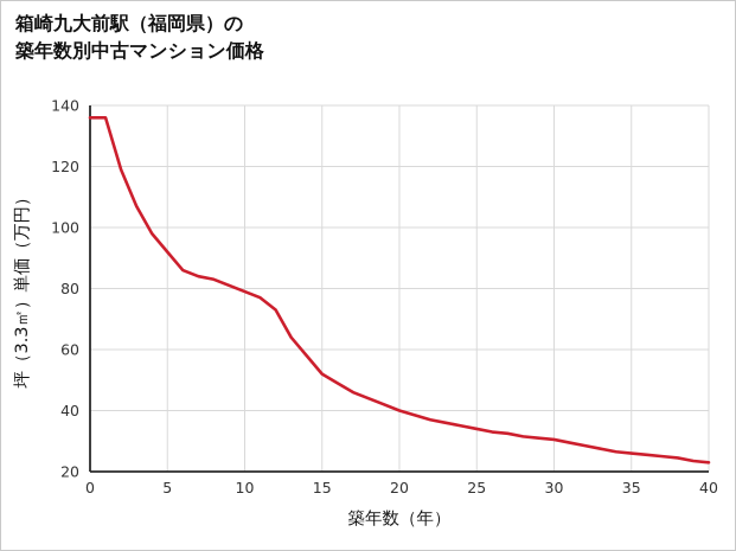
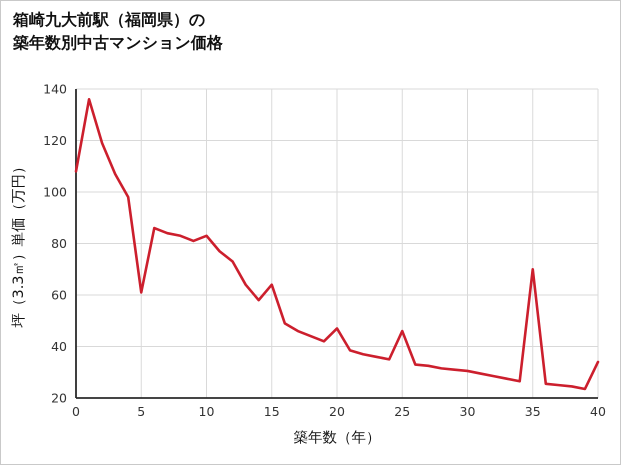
0: 136 -> 108
5: 92 -> 61
10: 79 -> 83
15: 52 -> 64
20: 40 -> 47
25: 34 -> 46
35: 26 -> 70
40: 23 -> 34
